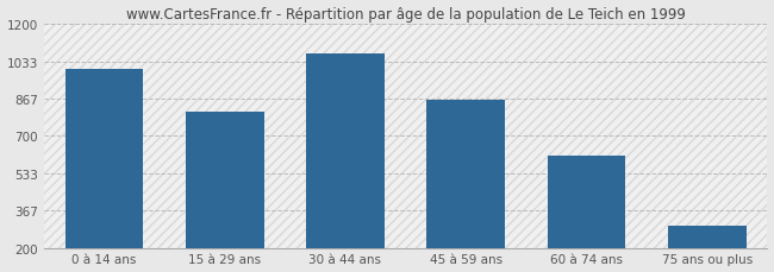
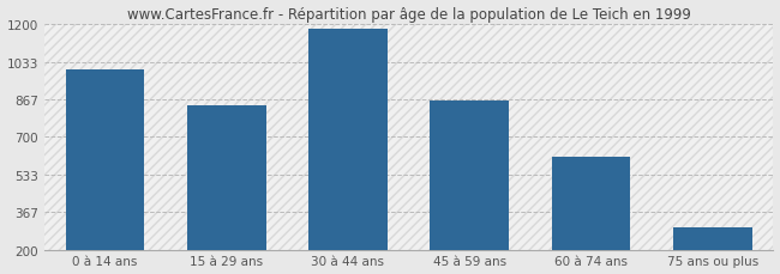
15 à 29 ans: 810 -> 840
30 à 44 ans: 1070 -> 1180
